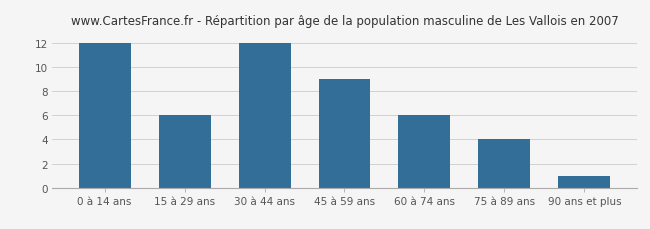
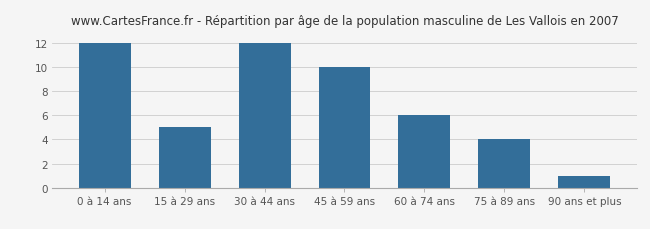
15 à 29 ans: 6 -> 5
45 à 59 ans: 9 -> 10
